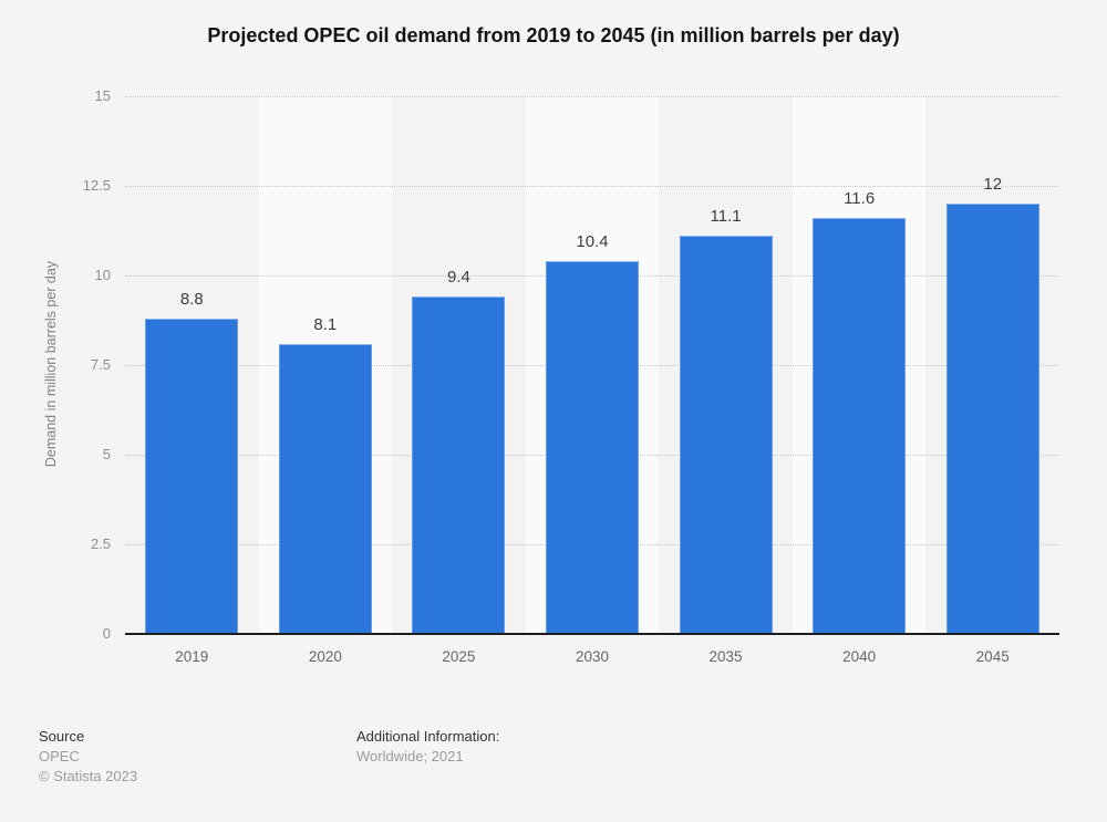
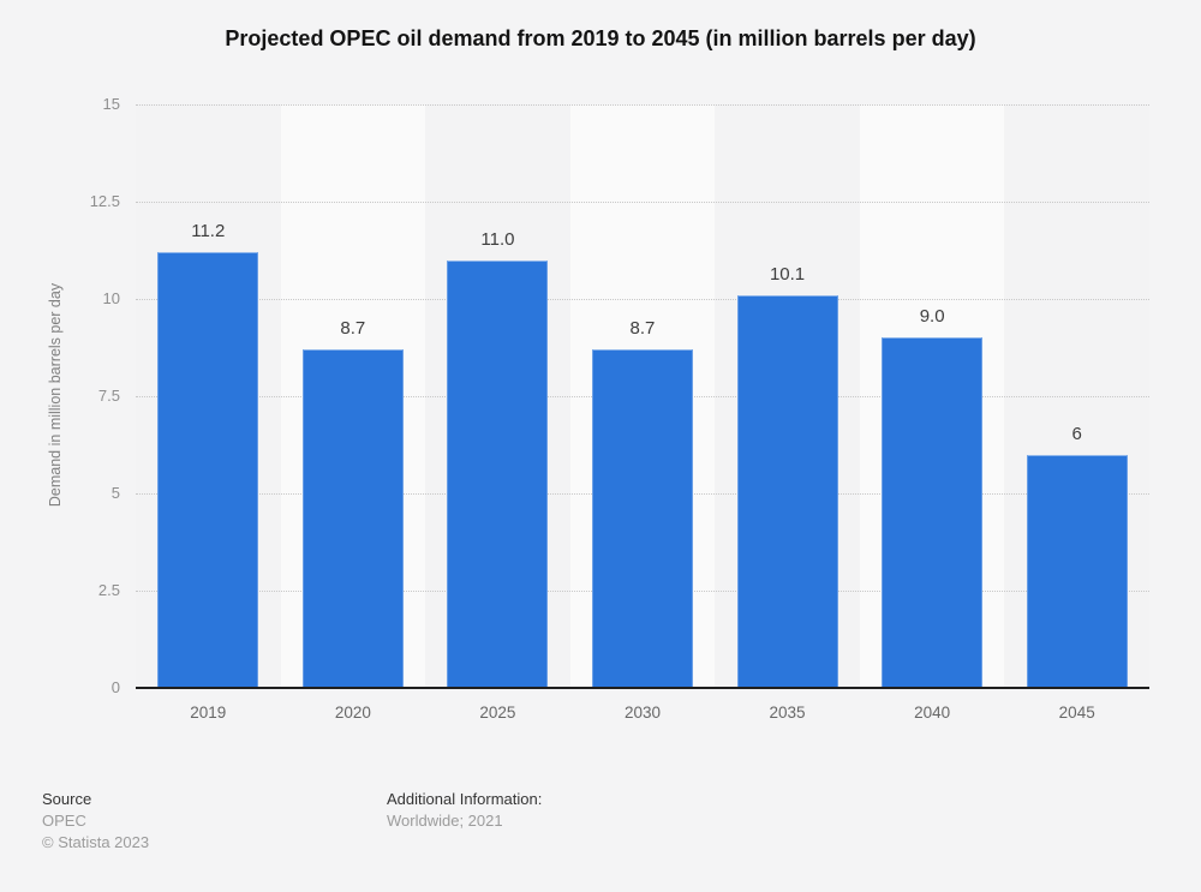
2019: 8.8 -> 11.2
2020: 8.1 -> 8.7
2025: 9.4 -> 11.0
2030: 10.4 -> 8.7
2035: 11.1 -> 10.1
2040: 11.6 -> 9.0
2045: 12 -> 6
